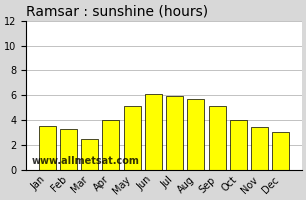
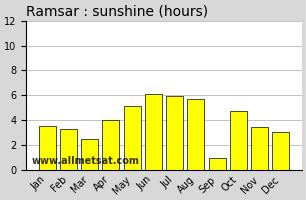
Sep: 5.1 -> 0.9
Oct: 4.0 -> 4.7
